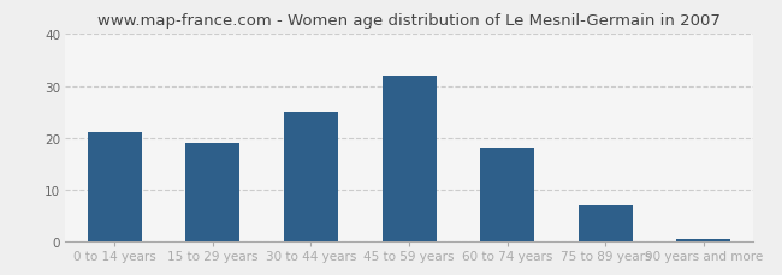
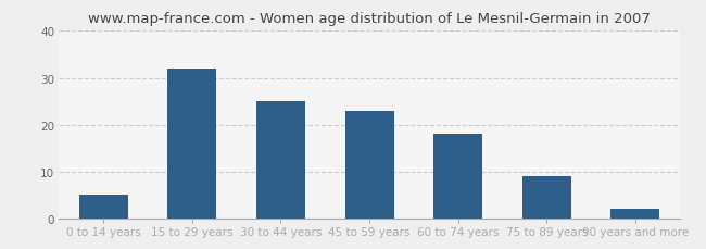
0 to 14 years: 21.0 -> 5.0
15 to 29 years: 19.0 -> 32.0
45 to 59 years: 32.0 -> 23.0
75 to 89 years: 7.0 -> 9.0
90 years and more: 0.5 -> 2.0
